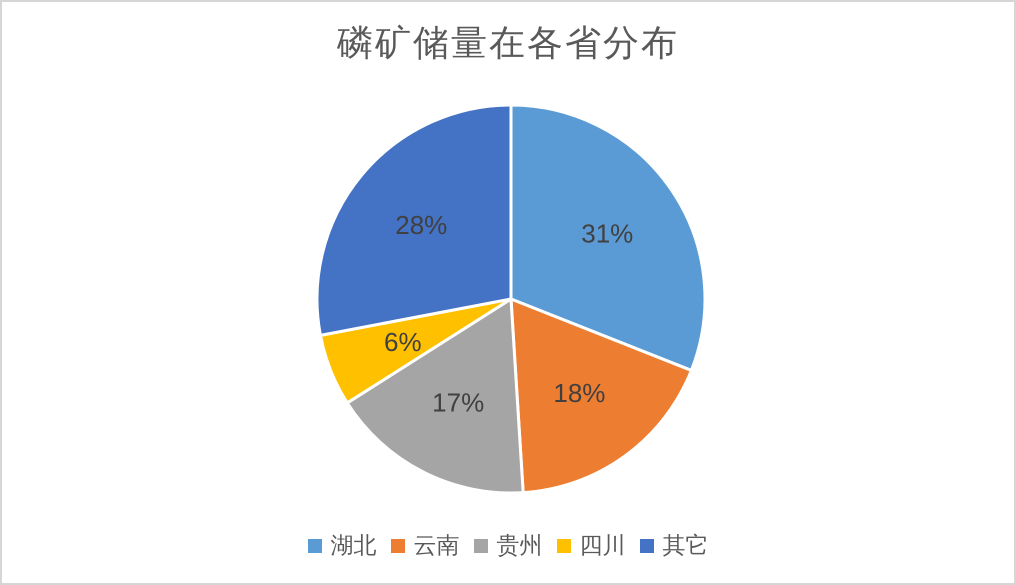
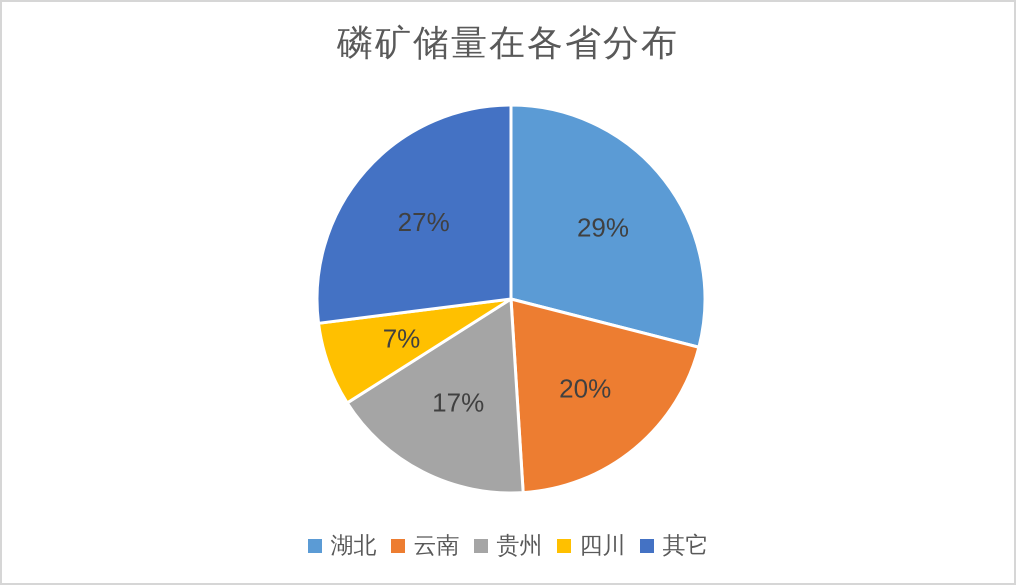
湖北: 31% -> 29%
云南: 18% -> 20%
四川: 6% -> 7%
其它: 28% -> 27%
